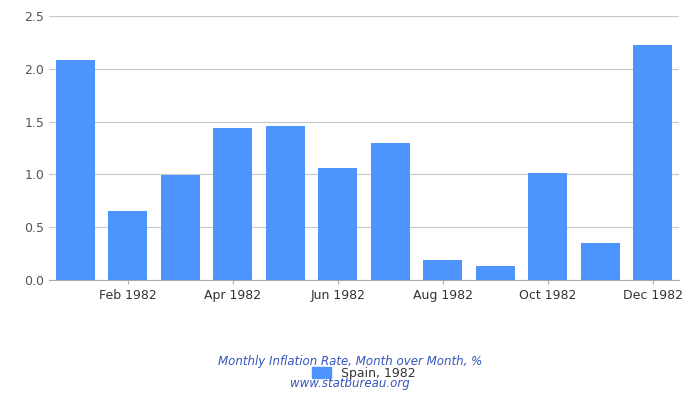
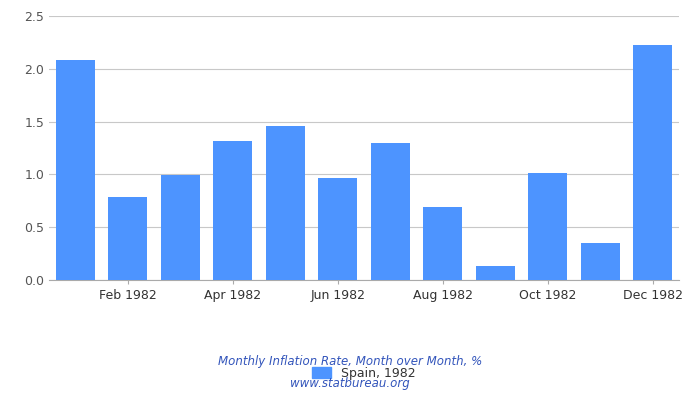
Feb 1982: 0.65 -> 0.79
Apr 1982: 1.44 -> 1.32
Jun 1982: 1.06 -> 0.97
Aug 1982: 0.19 -> 0.69
